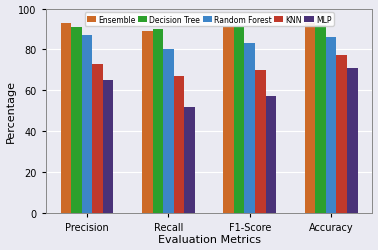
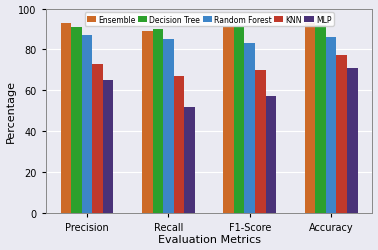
Random Forest/Recall: 80 -> 85
